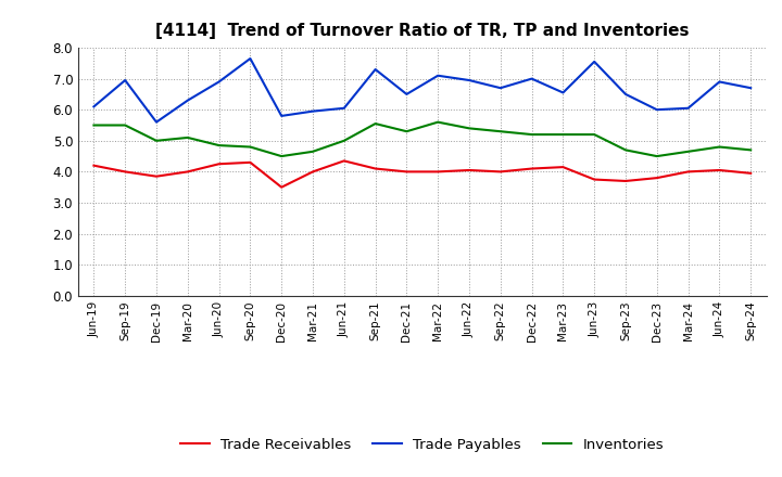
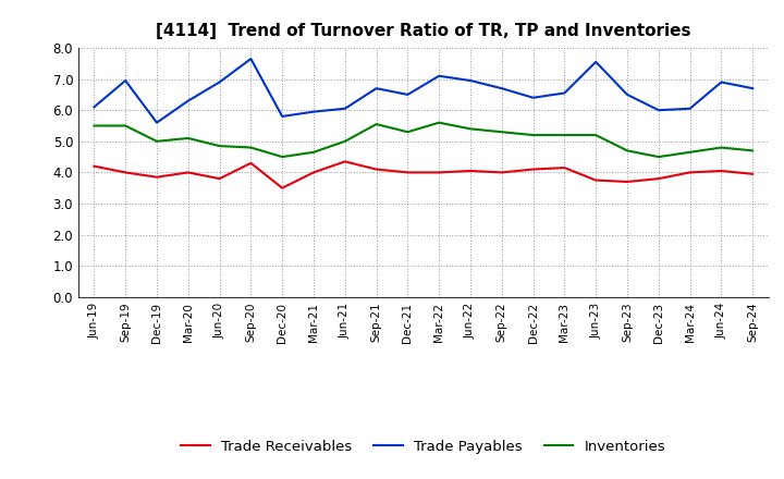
Trade Receivables/Jun-20: 4.25 -> 3.80
Trade Payables/Sep-21: 7.30 -> 6.70
Trade Payables/Dec-22: 7.00 -> 6.40
